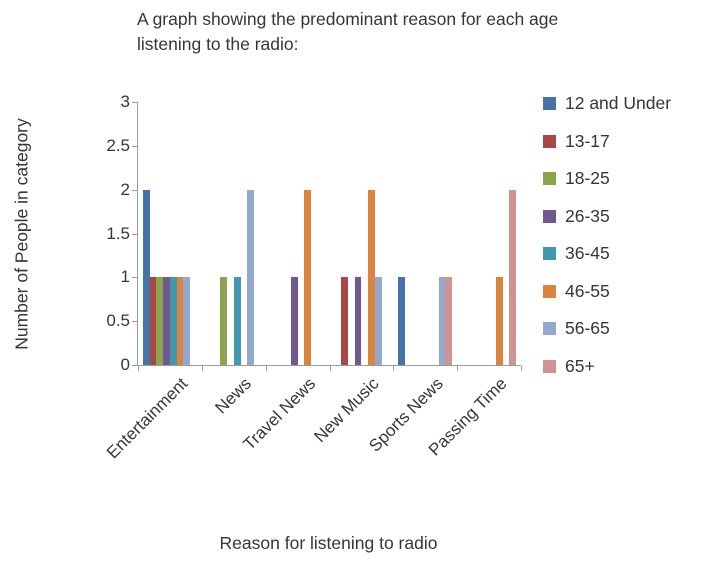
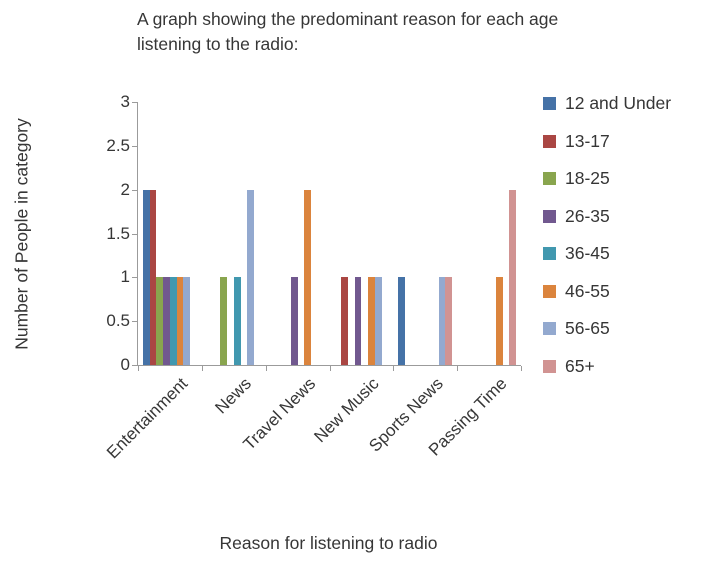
13-17/Entertainment: 1 -> 2
46-55/New Music: 2 -> 1
